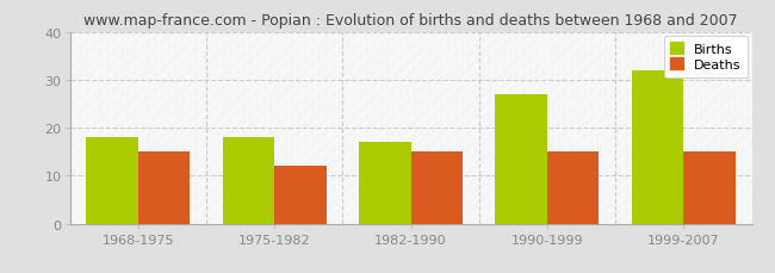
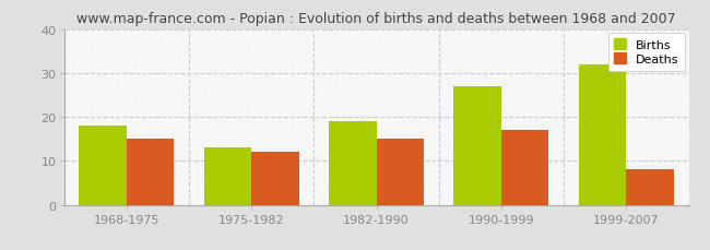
Births/1975-1982: 18 -> 13
Births/1982-1990: 17 -> 19
Deaths/1990-1999: 15 -> 17
Deaths/1999-2007: 15 -> 8
